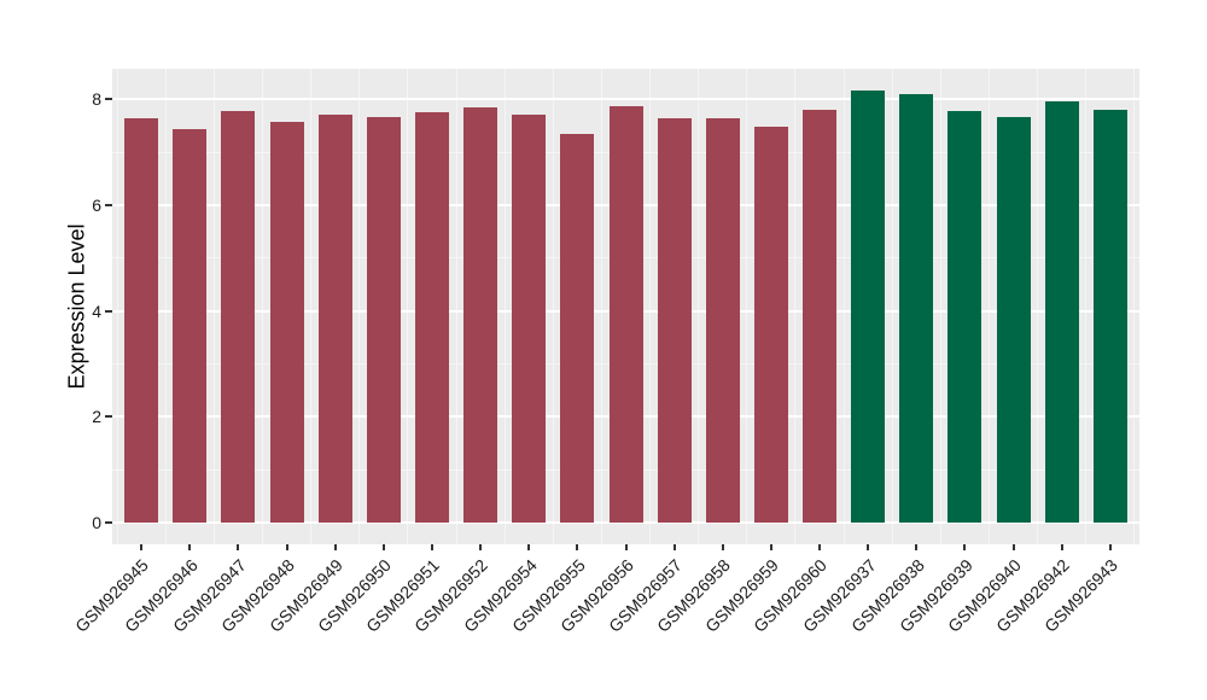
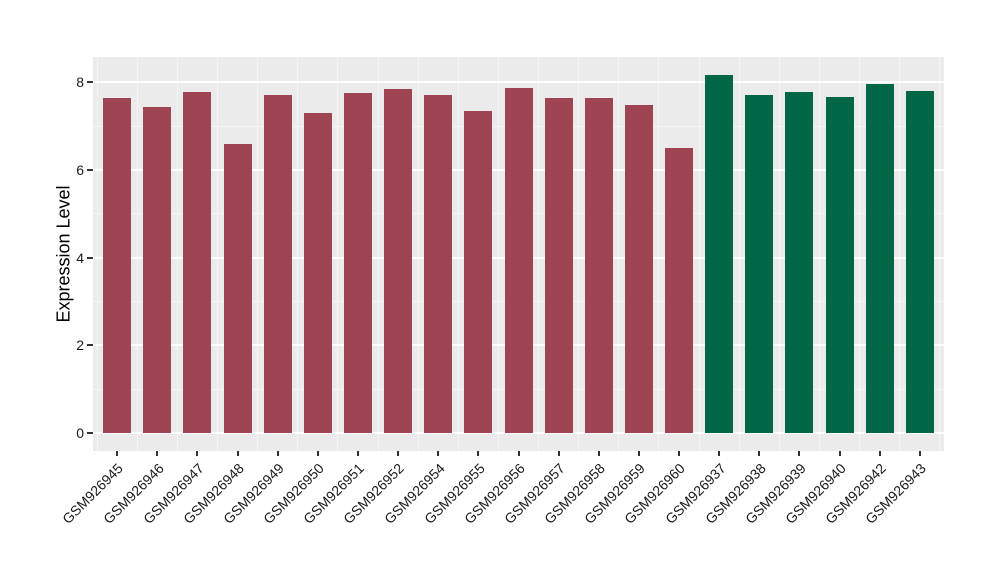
GSM926948: 7.6 -> 6.6
GSM926950: 7.7 -> 7.3
GSM926960: 7.8 -> 6.5
GSM926938: 8.1 -> 7.7
